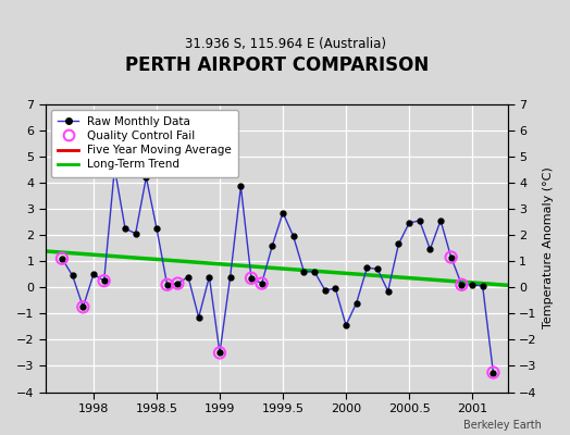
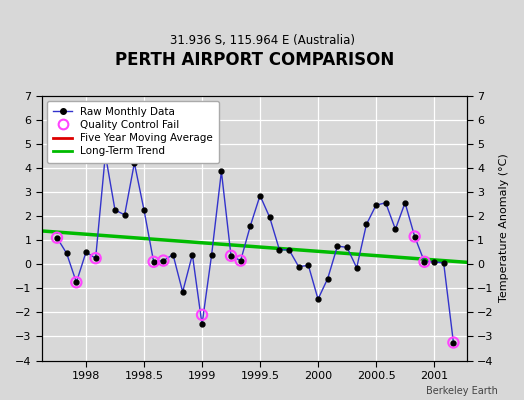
Quality Control Fail/1999: -2.50 -> -2.10
